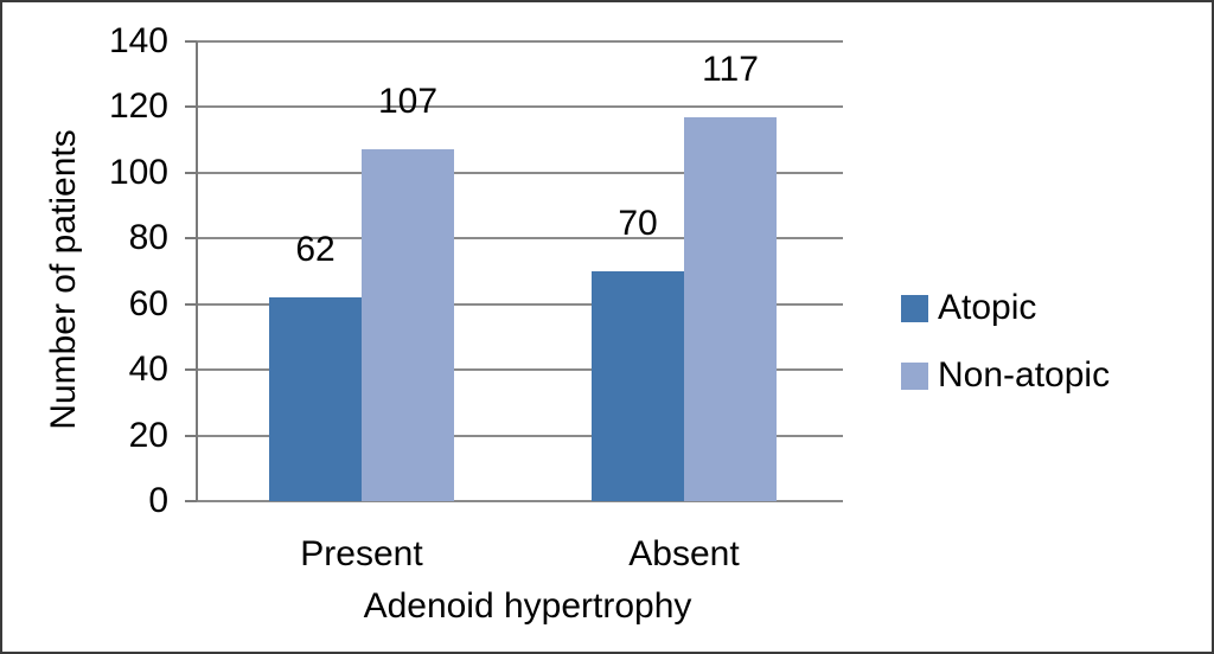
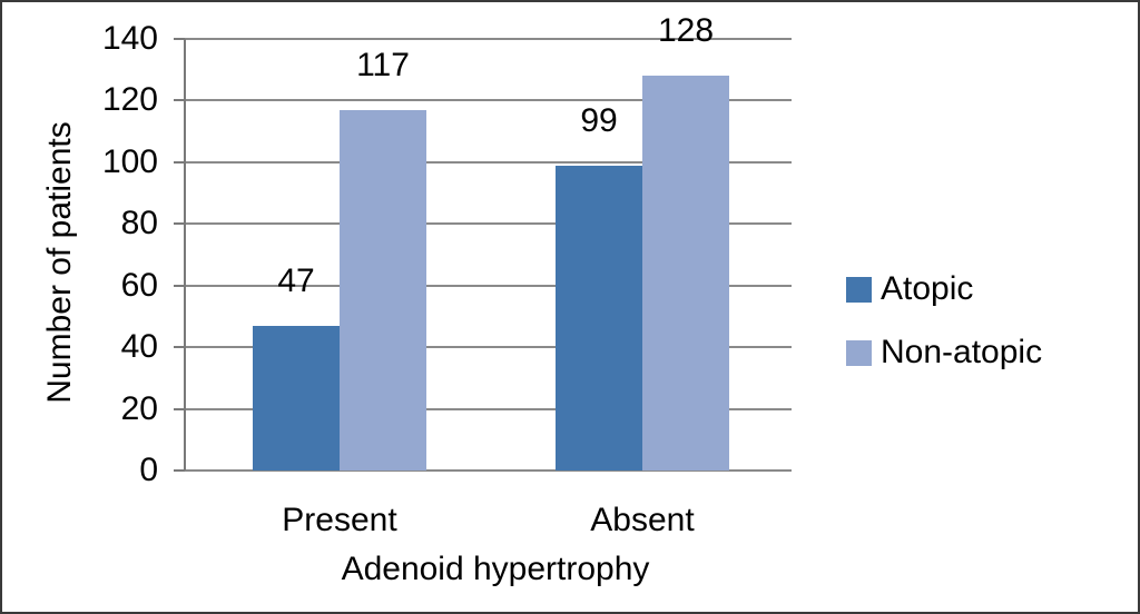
Atopic/Present: 62 -> 47
Non-atopic/Present: 107 -> 117
Atopic/Absent: 70 -> 99
Non-atopic/Absent: 117 -> 128
